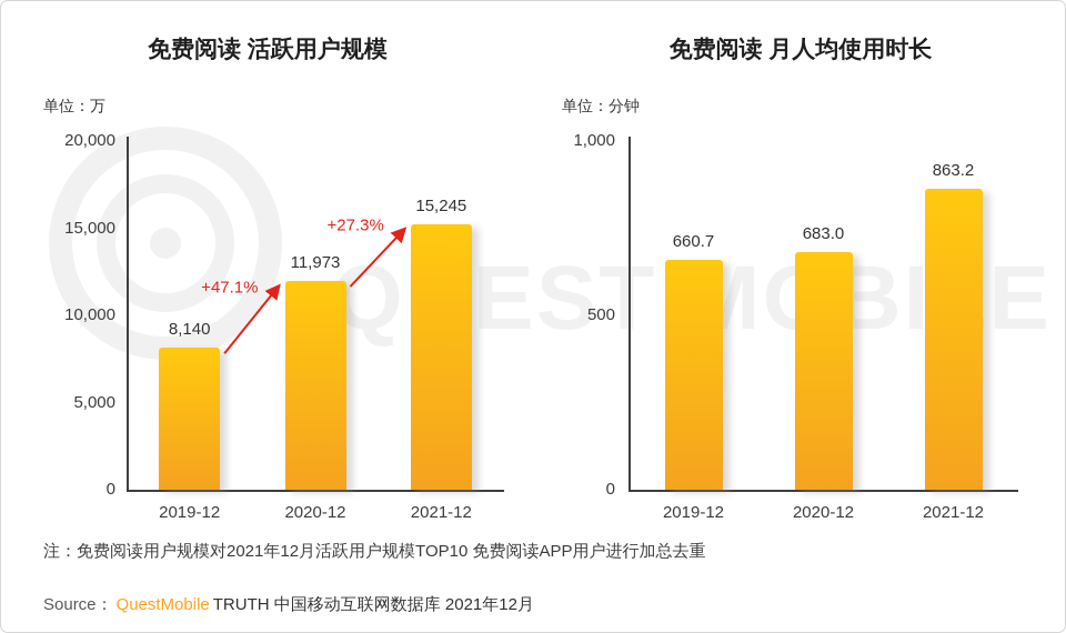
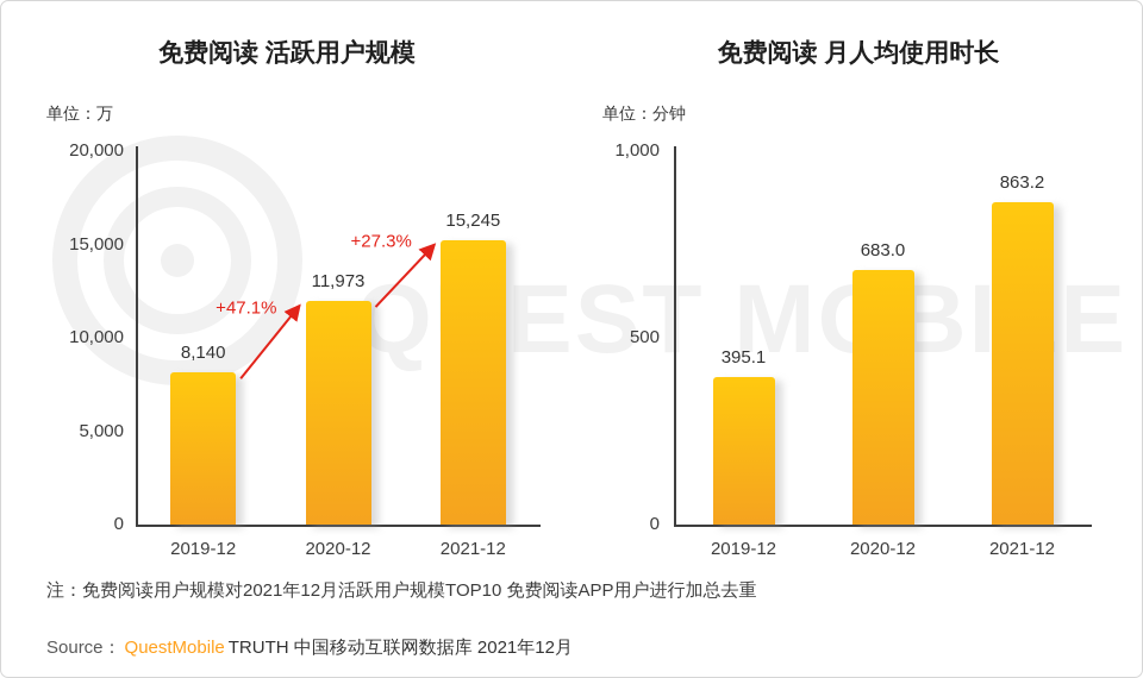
免费阅读 月人均使用时长/2019-12: 660.7 -> 395.1
